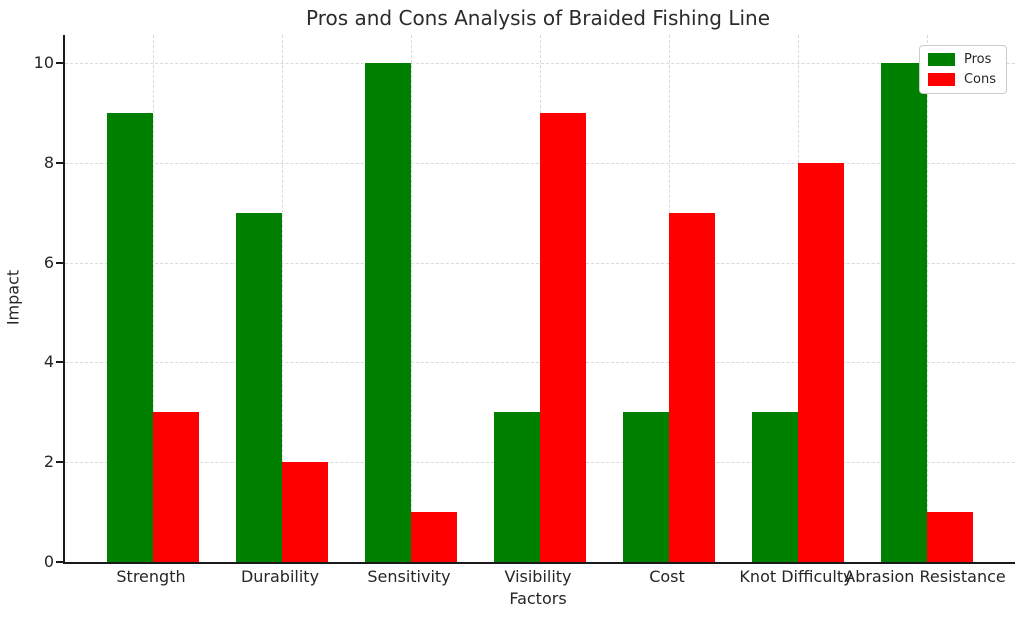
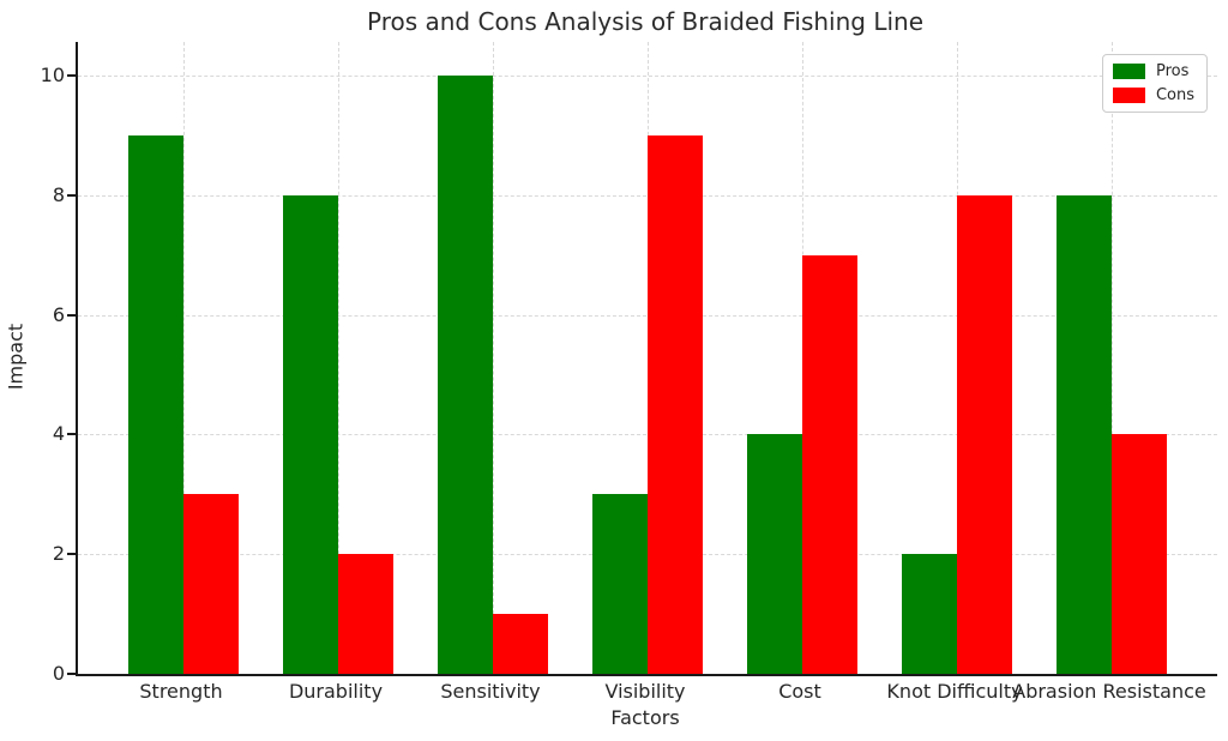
Pros/Durability: 7 -> 8
Pros/Cost: 3 -> 4
Pros/Knot Difficulty: 3 -> 2
Pros/Abrasion Resistance: 10 -> 8
Cons/Abrasion Resistance: 1 -> 4
